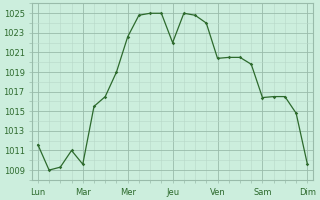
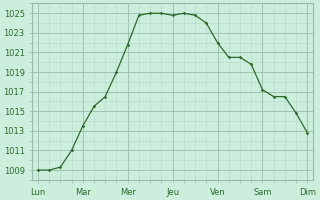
Lun: 1011.6 -> 1009.0
Mar: 1009.6 -> 1013.5
Mer: 1022.6 -> 1021.8
Jeu: 1022.0 -> 1024.8
Ven: 1020.4 -> 1022.0
Sam: 1016.4 -> 1017.2
Dim: 1009.6 -> 1012.8
